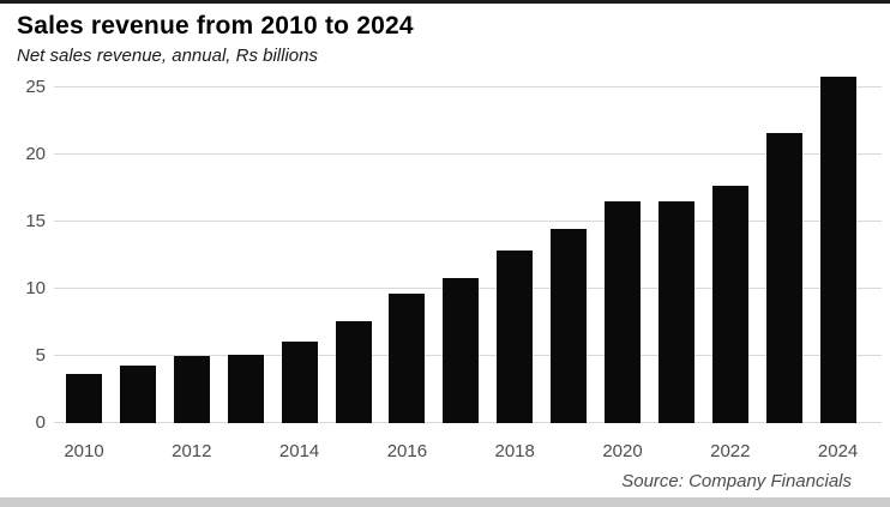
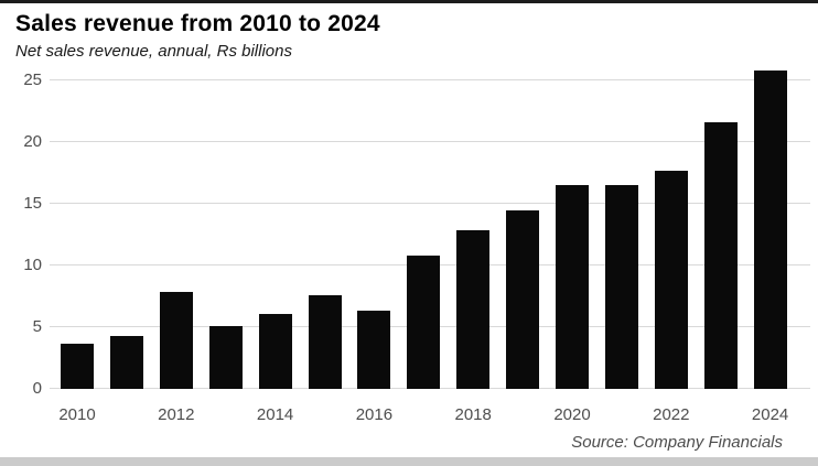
2012: 5.0 -> 7.9
2016: 9.6 -> 6.3
